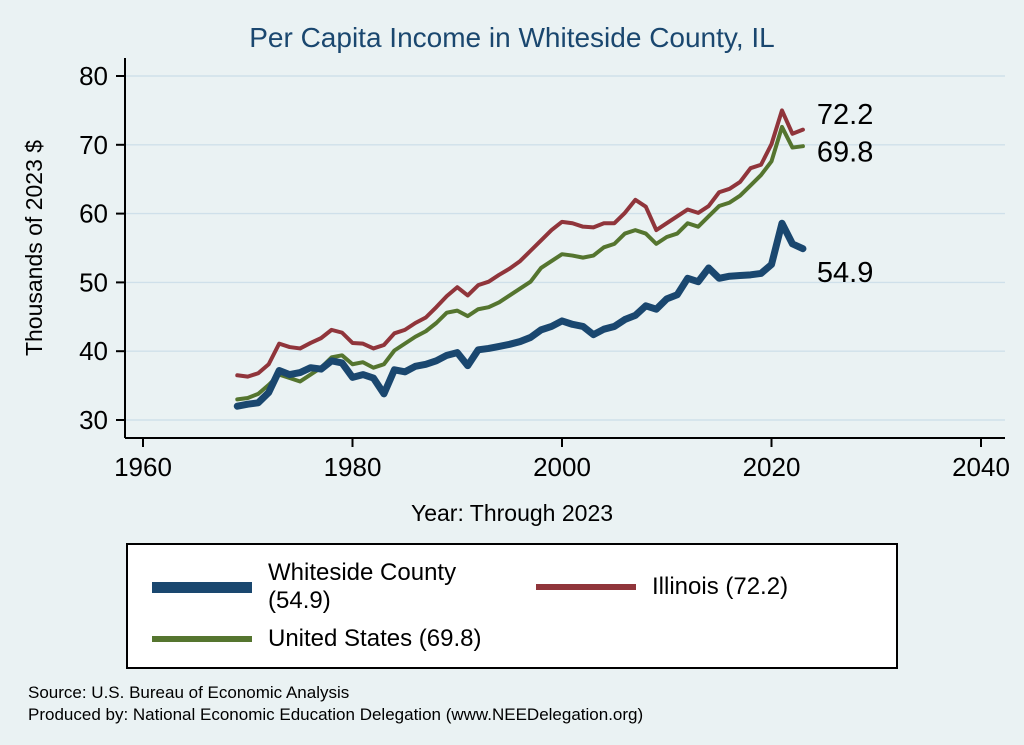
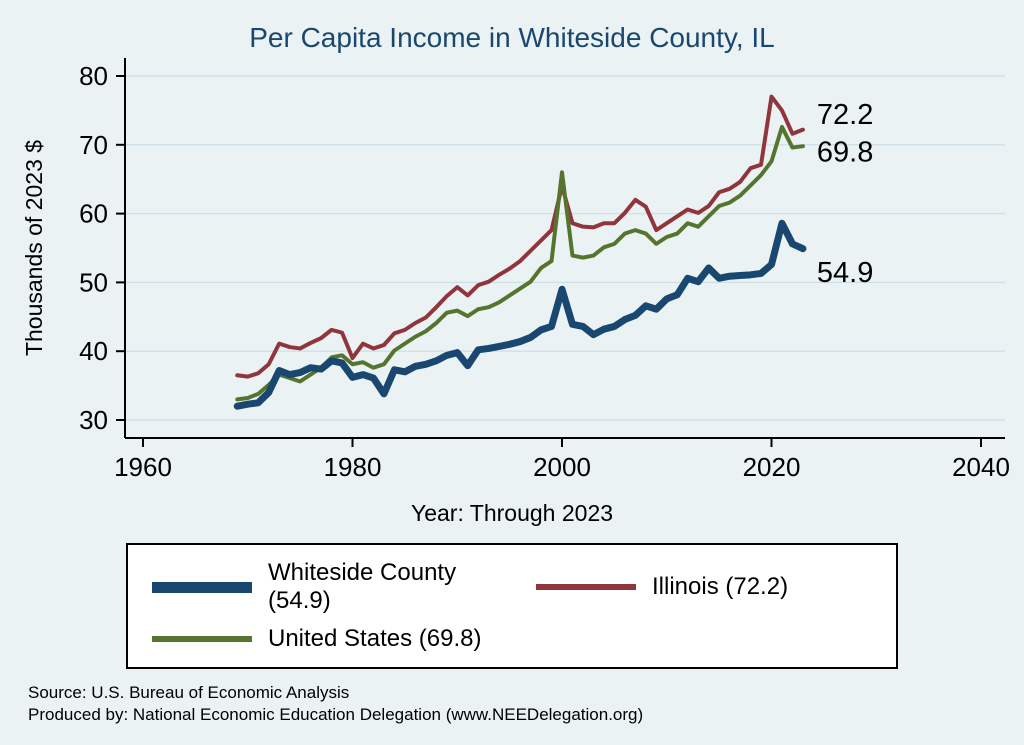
Illinois (72.2)/1980: 41 -> 39
Whiteside County (54.9)/2000: 44 -> 49
Illinois (72.2)/2000: 59 -> 64
United States (69.8)/2000: 54 -> 66
Illinois (72.2)/2020: 70 -> 77
